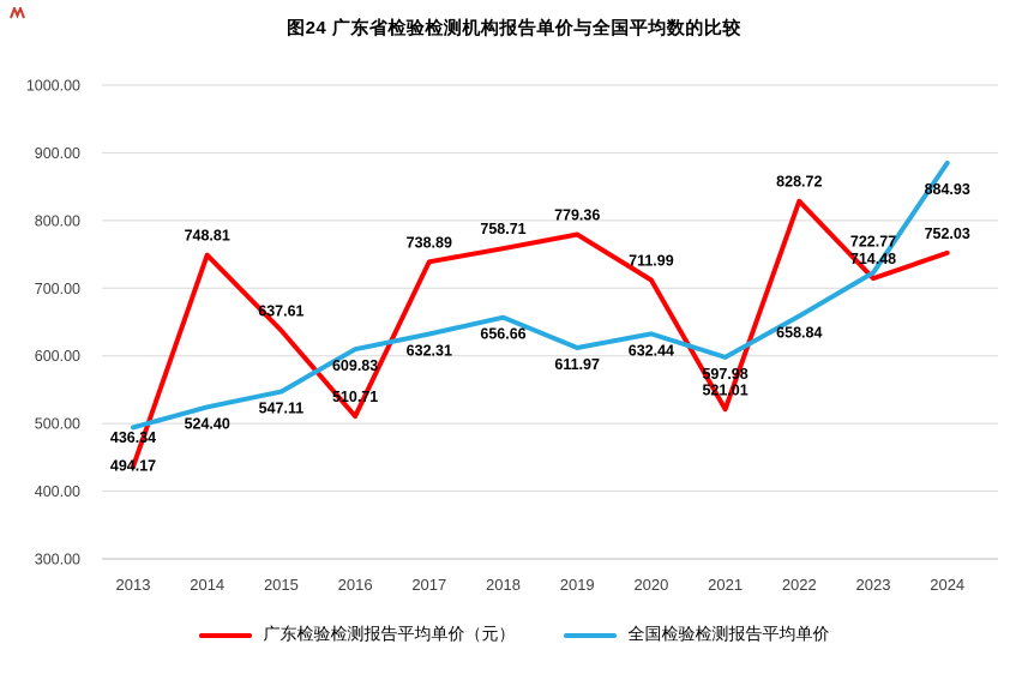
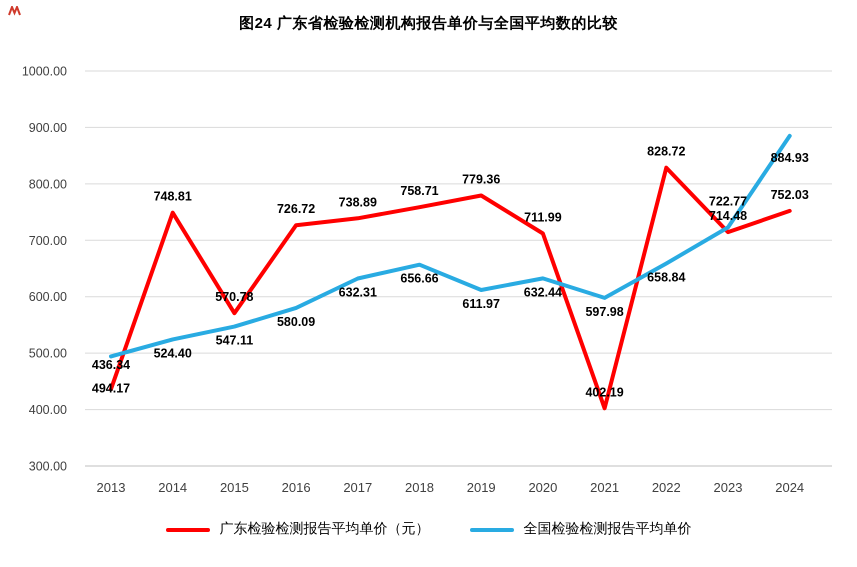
广东检验检测报告平均单价（元）/2015: 637.61 -> 570.78
广东检验检测报告平均单价（元）/2016: 510.71 -> 726.72
全国检验检测报告平均单价/2016: 609.83 -> 580.09
广东检验检测报告平均单价（元）/2021: 521.01 -> 402.19
